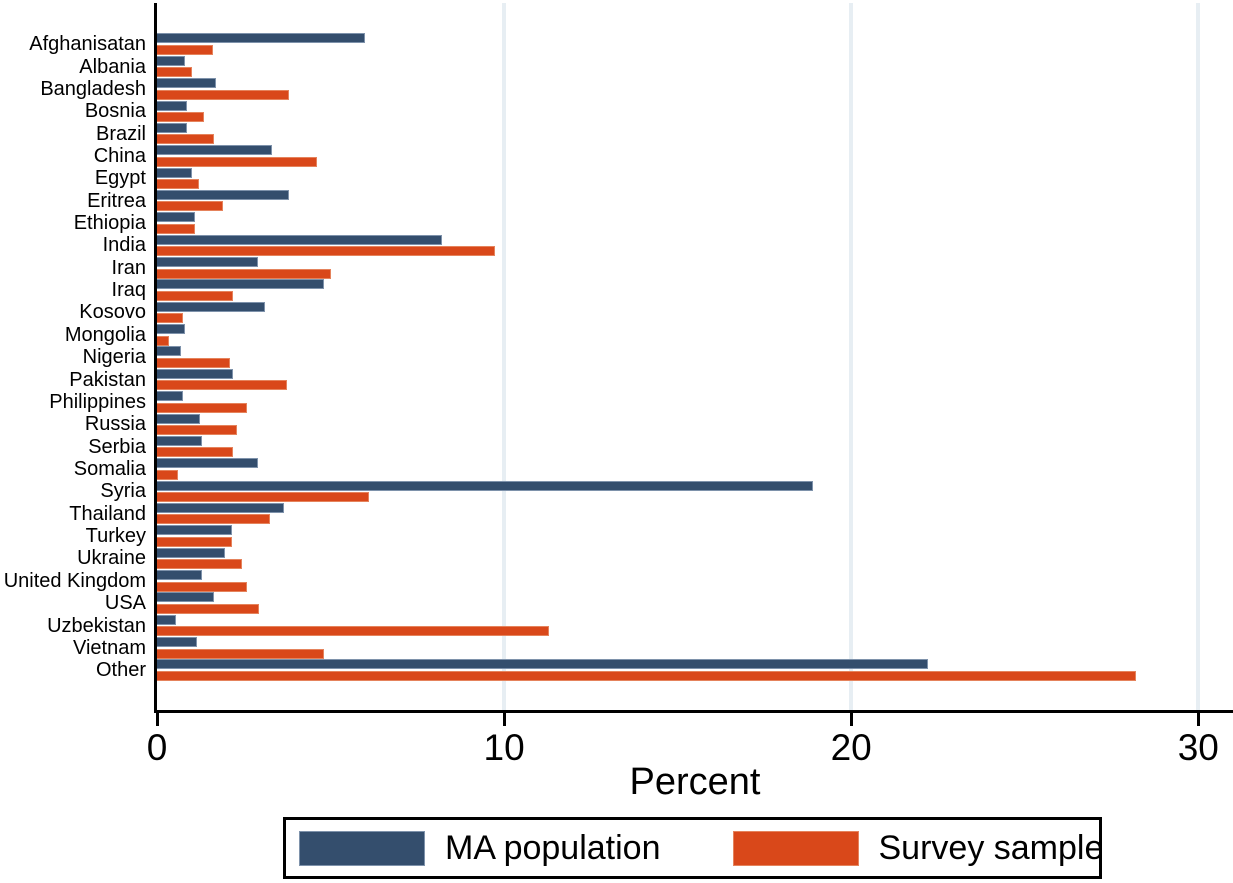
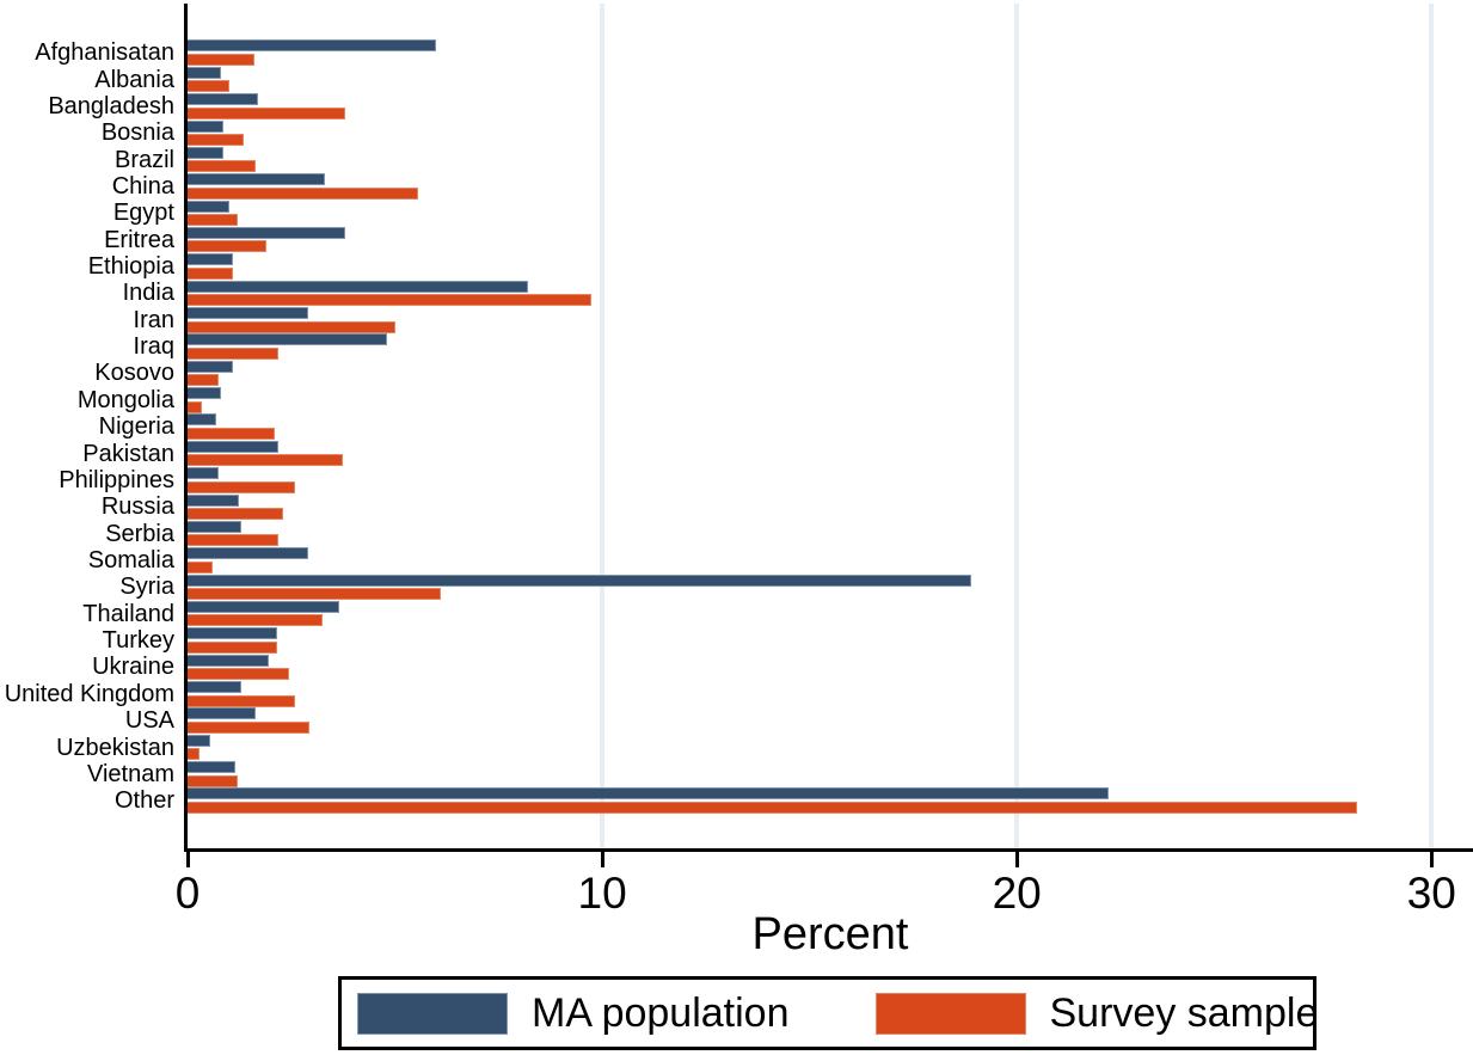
Survey sample/China: 4.6 -> 5.5
MA population/Kosovo: 3.1 -> 1.1
Survey sample/Uzbekistan: 11.3 -> 0.3
Survey sample/Vietnam: 4.8 -> 1.2
